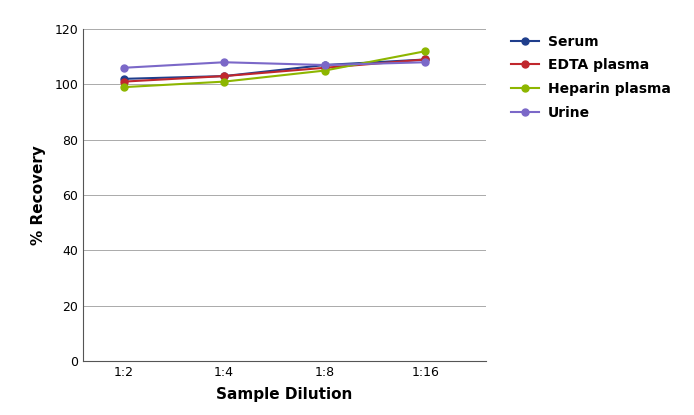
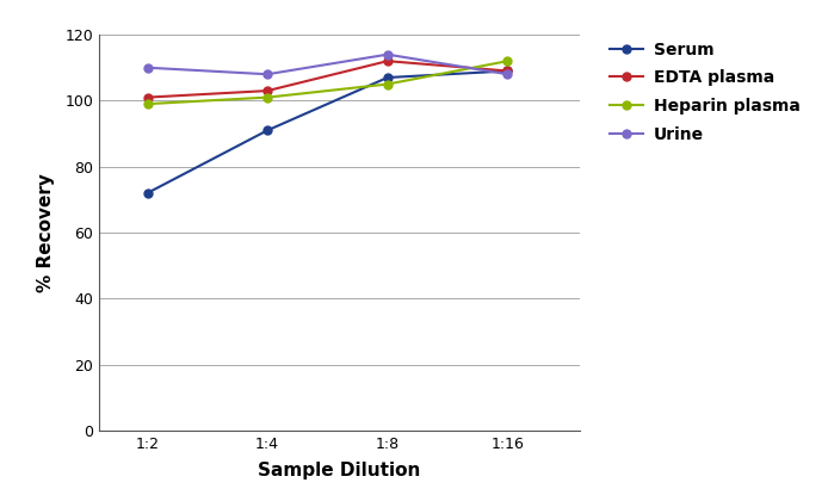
Serum/1:2: 102 -> 72
Urine/1:2: 106 -> 110
Serum/1:4: 103 -> 91
EDTA plasma/1:8: 106 -> 112
Urine/1:8: 107 -> 114
